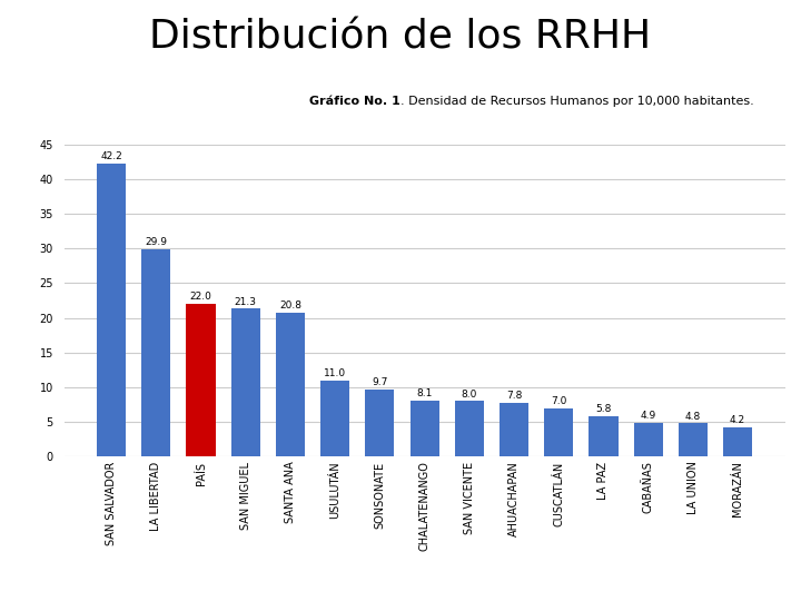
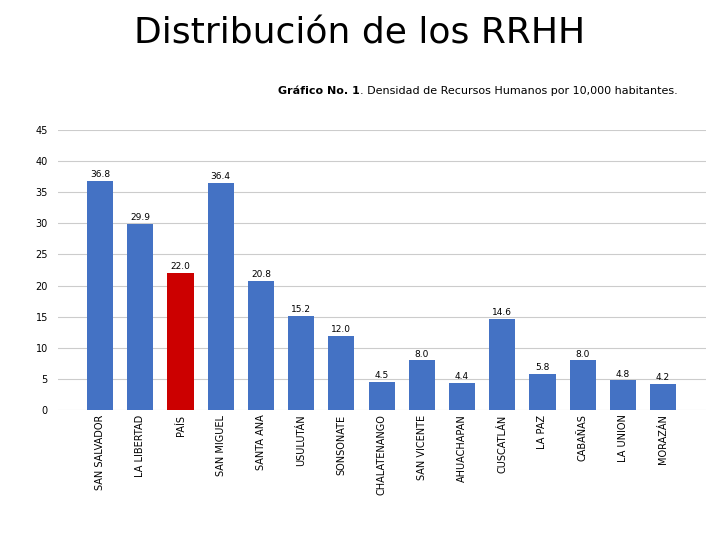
SAN SALVADOR: 42.2 -> 36.8
SAN MIGUEL: 21.3 -> 36.4
USULUTÁN: 11.0 -> 15.2
SONSONATE: 9.7 -> 12.0
CHALATENANGO: 8.1 -> 4.5
AHUACHAPAN: 7.8 -> 4.4
CUSCATLÁN: 7.0 -> 14.6
CABAÑAS: 4.9 -> 8.0
